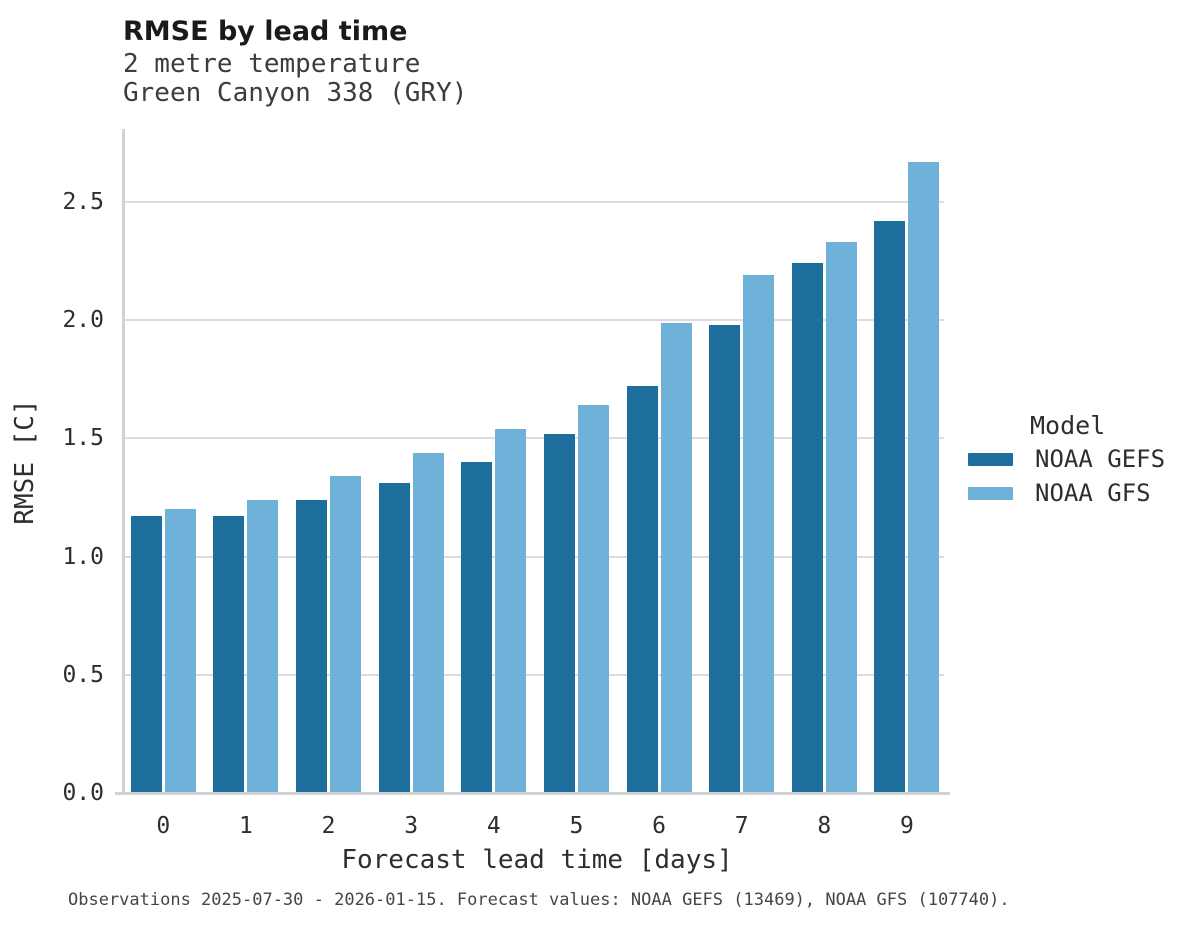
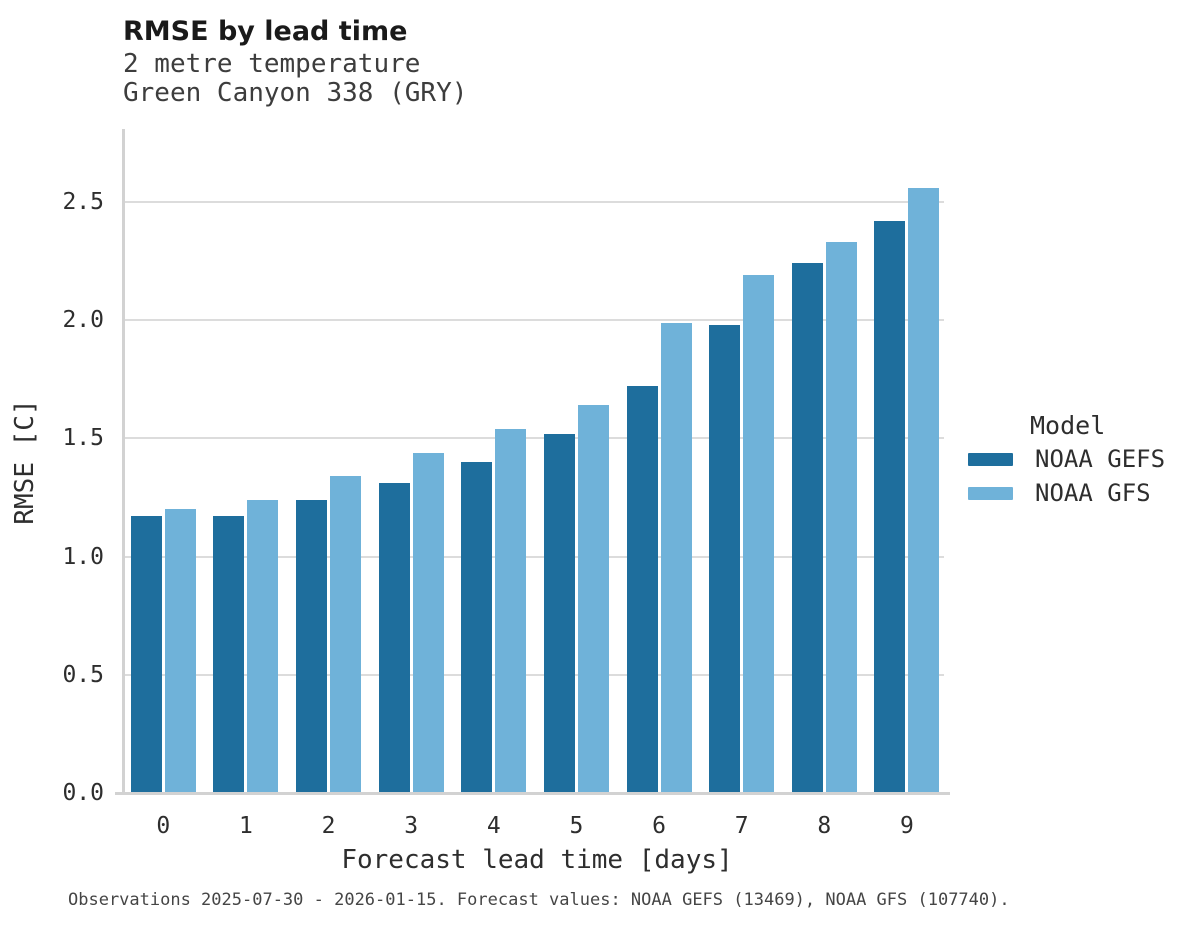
NOAA GFS/9: 2.67 -> 2.56
